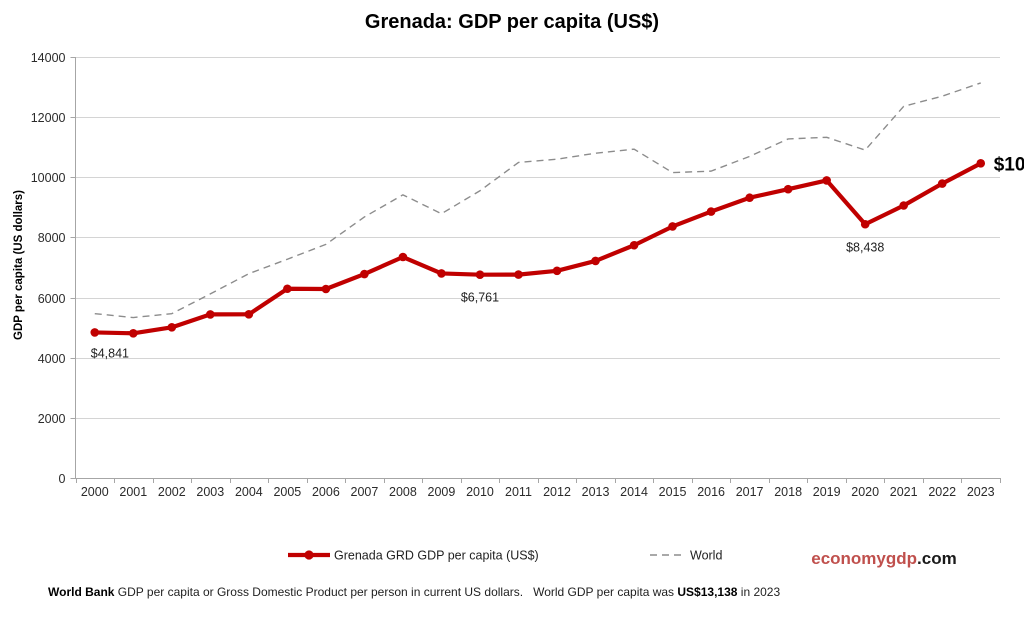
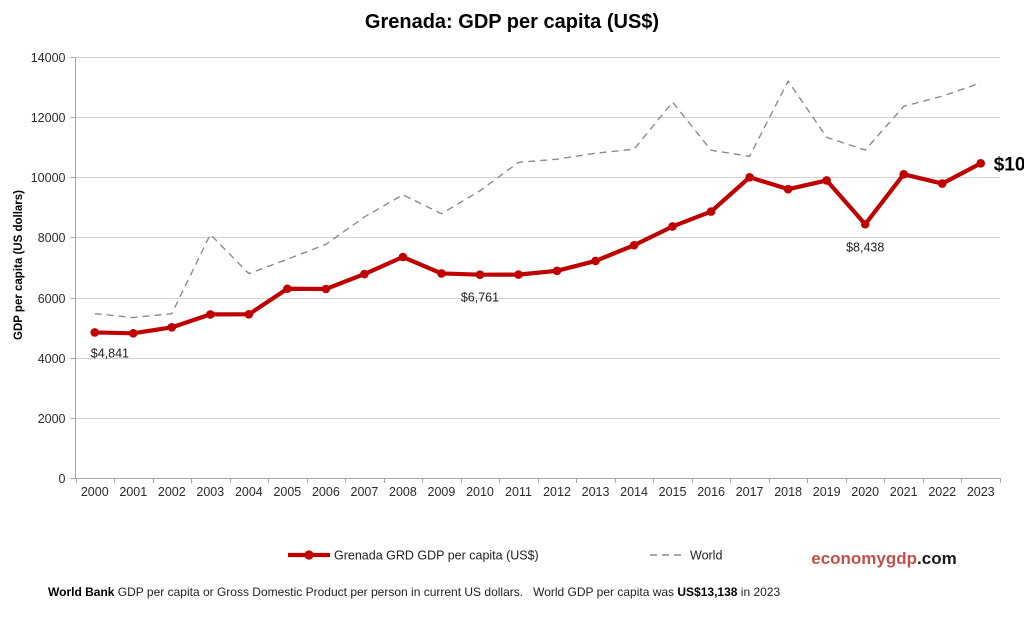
World/2003: 6100 -> 8100
World/2015: 10200 -> 12500
World/2016: 10200 -> 10900
Grenada GRD GDP per capita (US$)/2017: 9300 -> 10000
World/2018: 11300 -> 13200
Grenada GRD GDP per capita (US$)/2021: 9100 -> 10100
